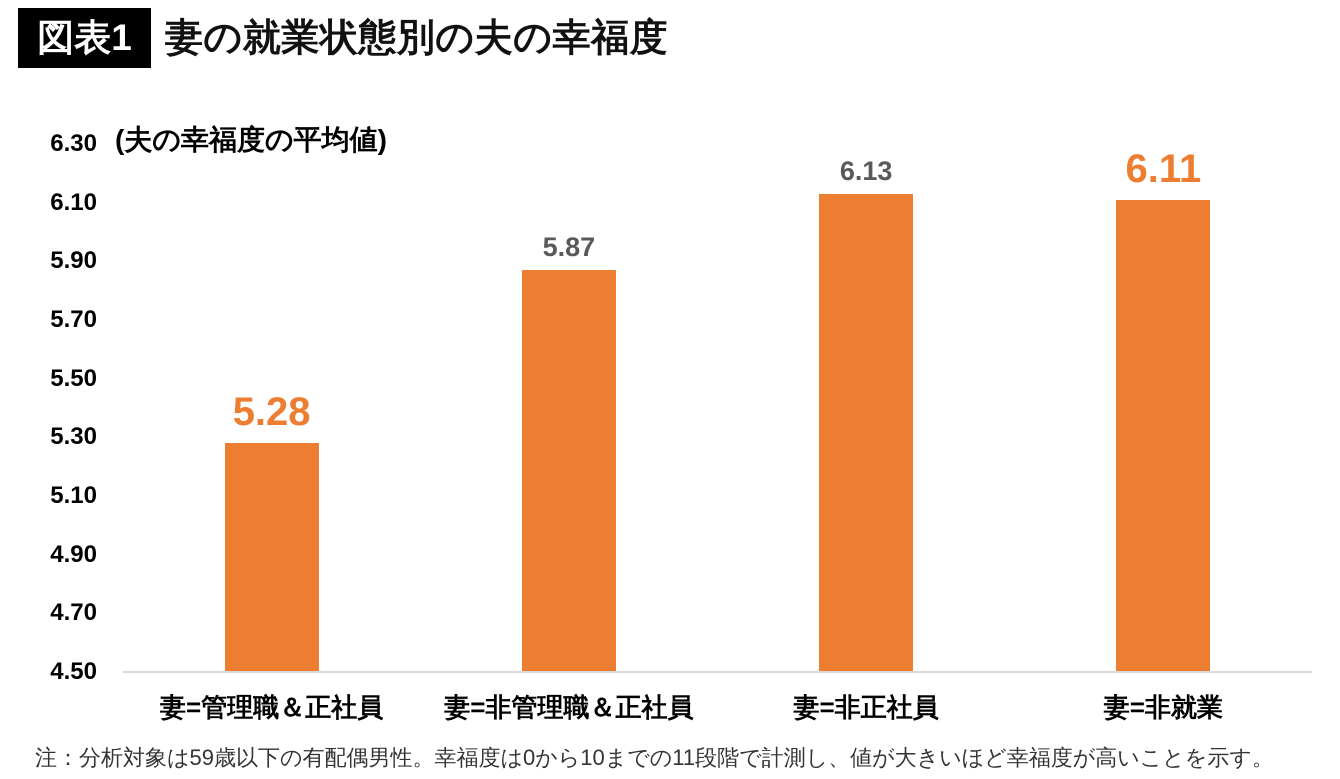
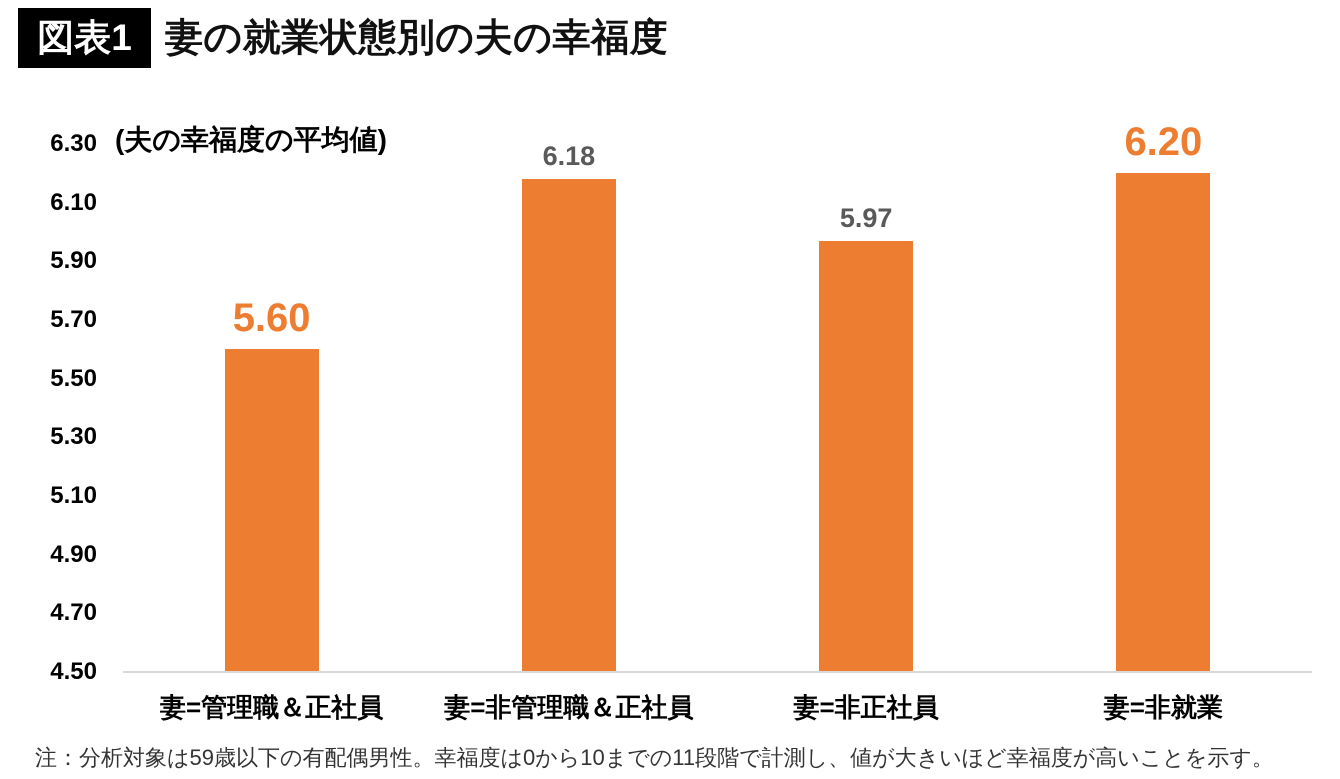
妻=管理職＆正社員: 5.28 -> 5.60
妻=非管理職＆正社員: 5.87 -> 6.18
妻=非正社員: 6.13 -> 5.97
妻=非就業: 6.11 -> 6.20
